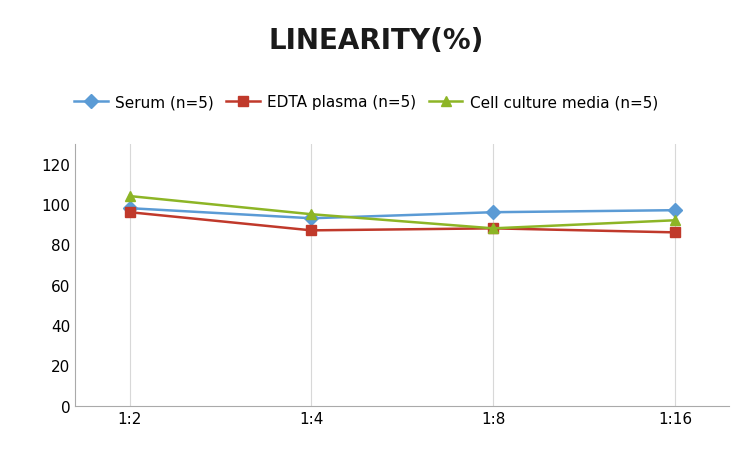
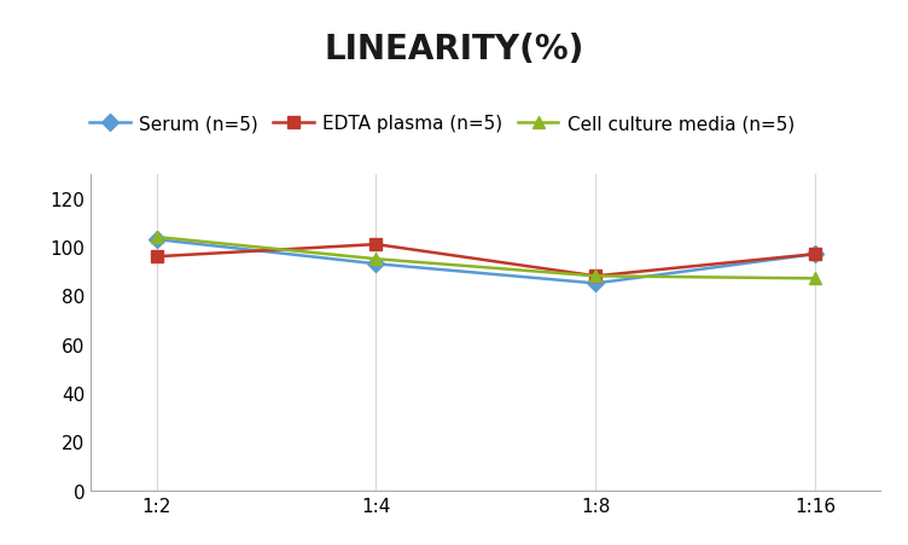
Serum (n=5)/1:2: 98 -> 103
EDTA plasma (n=5)/1:4: 87 -> 101
Serum (n=5)/1:8: 96 -> 85
EDTA plasma (n=5)/1:16: 86 -> 97
Cell culture media (n=5)/1:16: 92 -> 87
